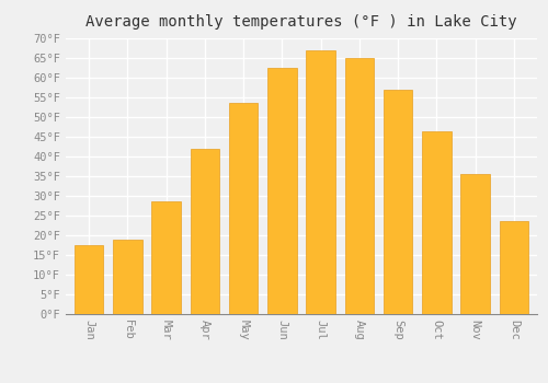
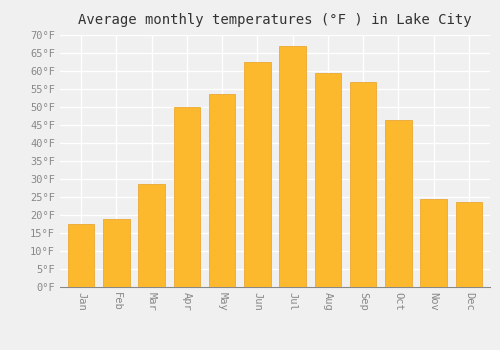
Apr: 42.0°F -> 50.0°F
Aug: 65.0°F -> 59.5°F
Nov: 35.5°F -> 24.5°F
